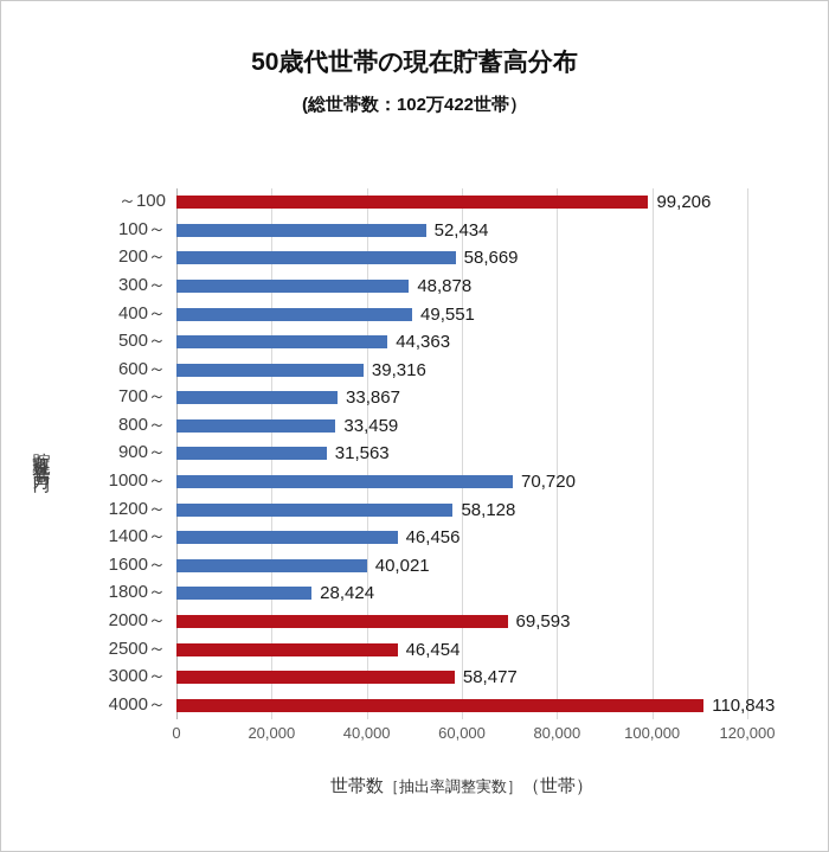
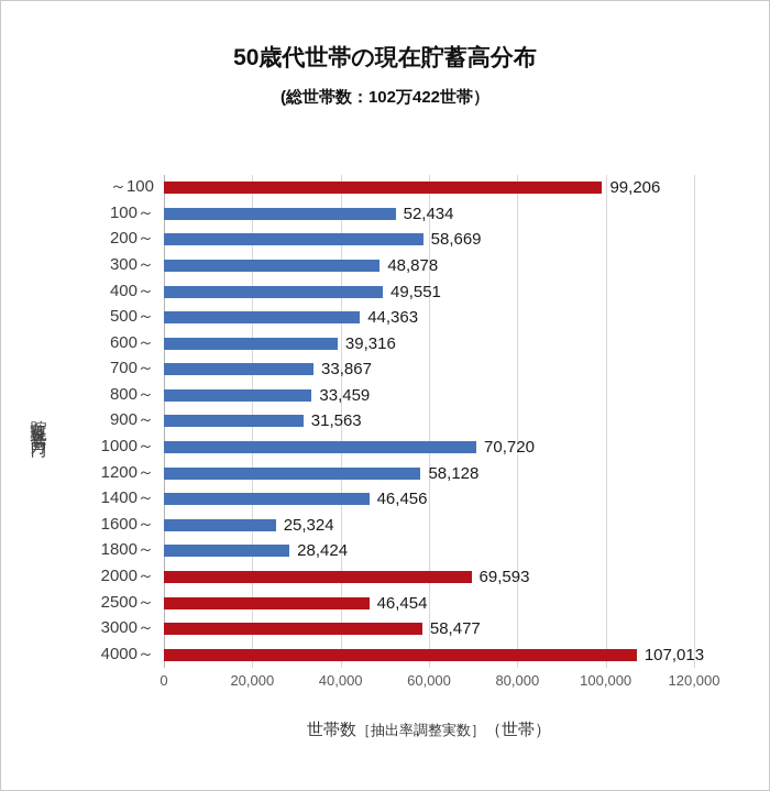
1600～: 40,021 -> 25,324
4000～: 110,843 -> 107,013
